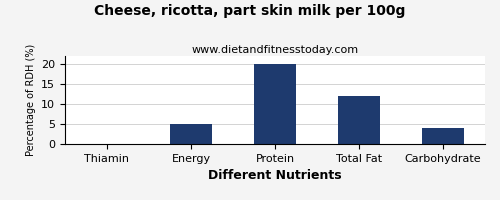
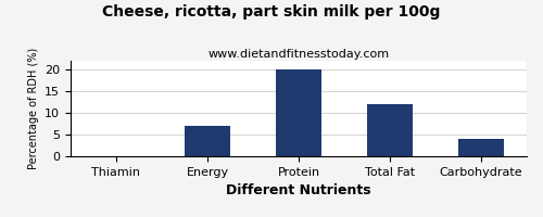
Energy: 5 -> 7
